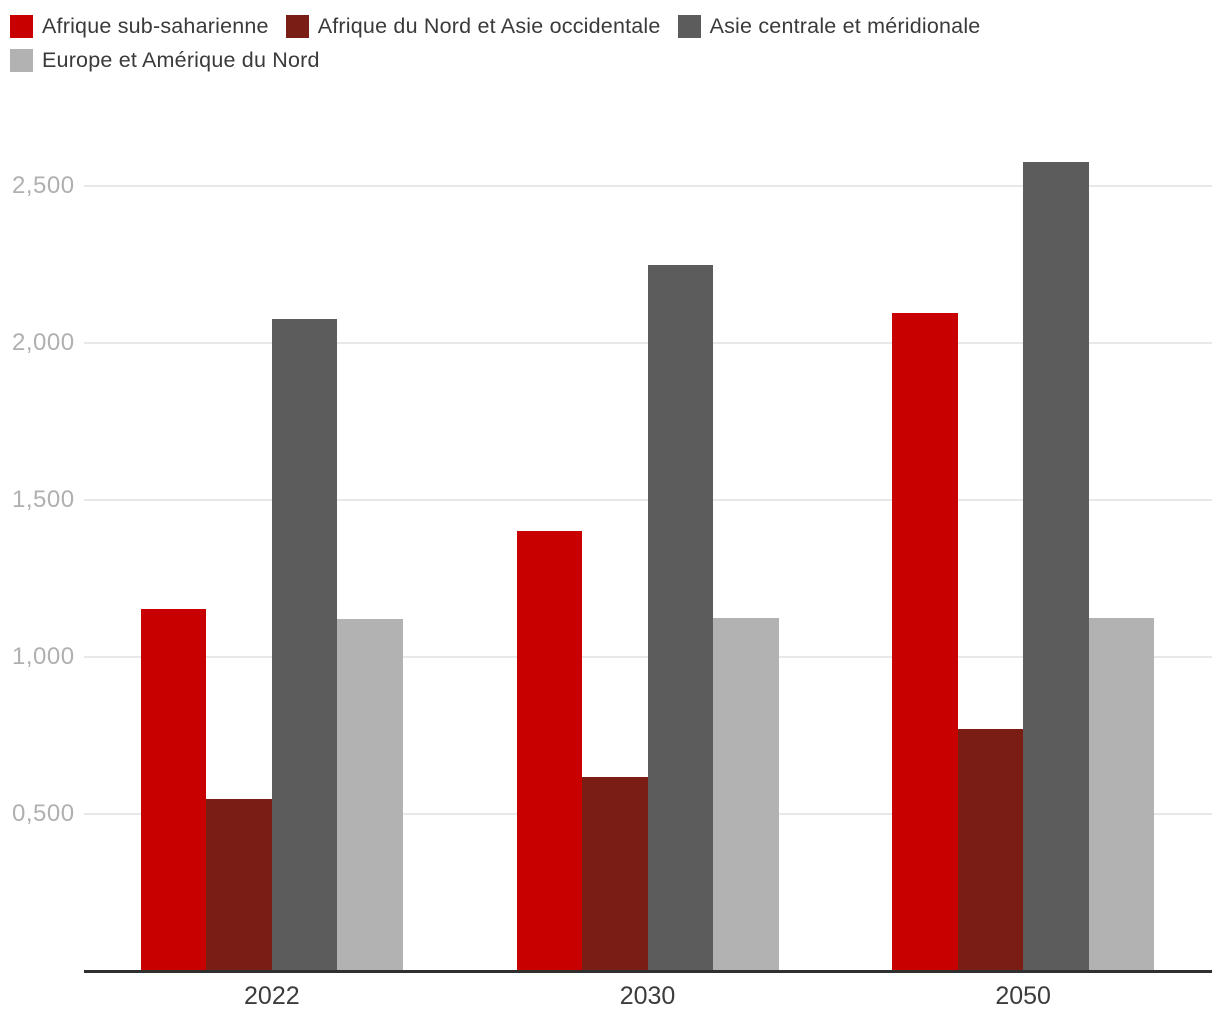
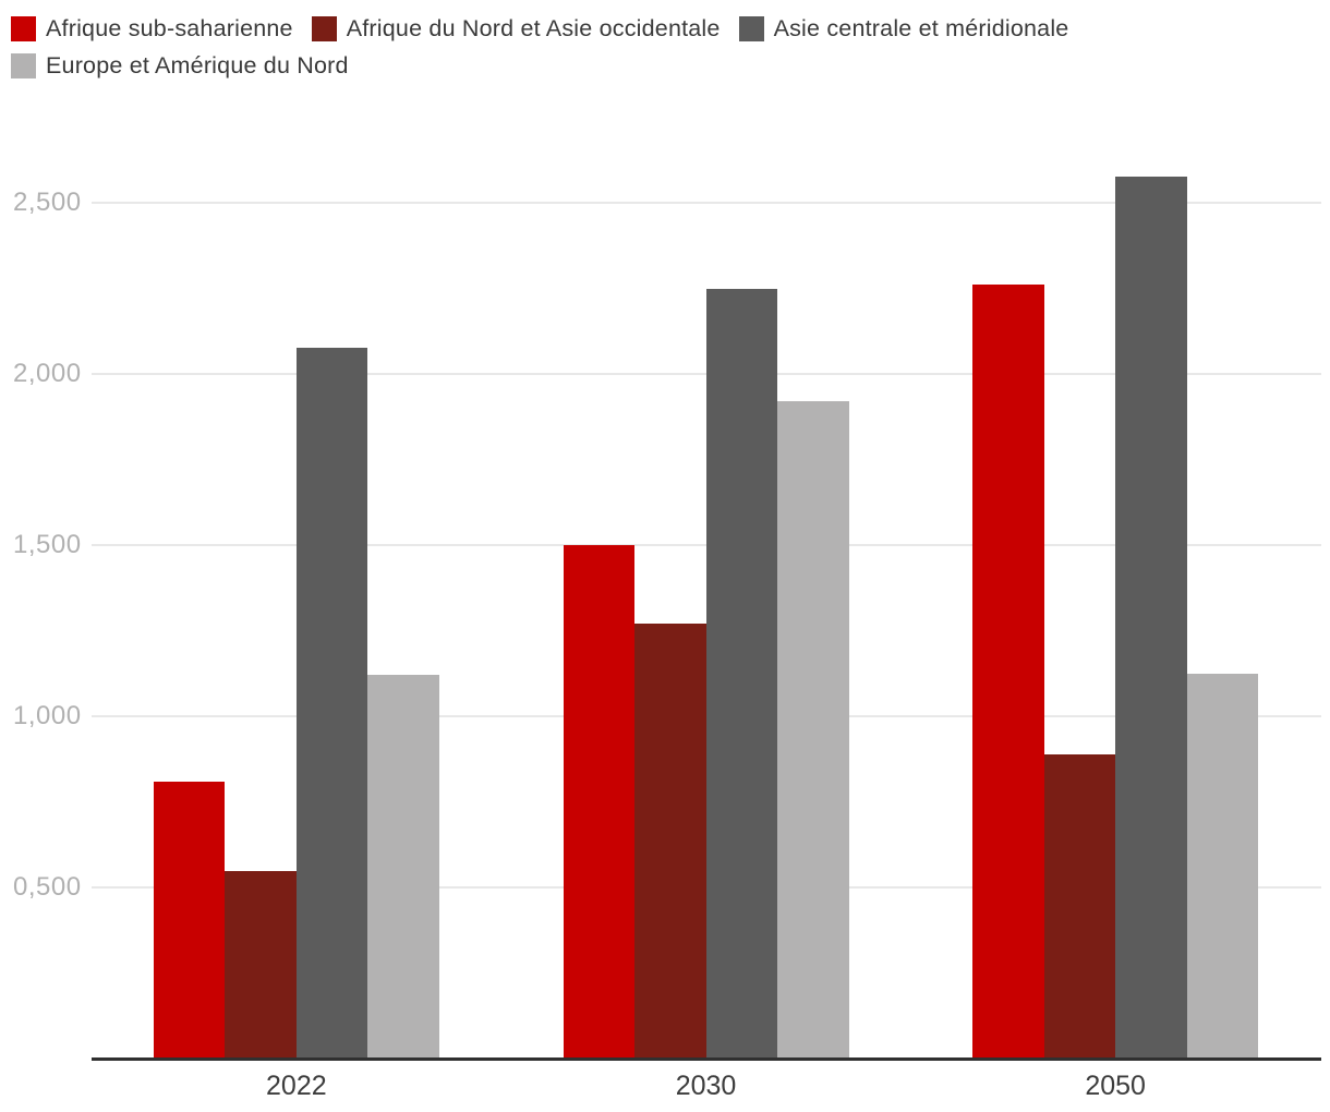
Afrique sub-saharienne/2022: 1,15 -> 0,81
Afrique sub-saharienne/2030: 1,40 -> 1,50
Afrique du Nord et Asie occidentale/2030: 0,62 -> 1,27
Europe et Amérique du Nord/2030: 1,12 -> 1,92
Afrique sub-saharienne/2050: 2,09 -> 2,26
Afrique du Nord et Asie occidentale/2050: 0,77 -> 0,89
